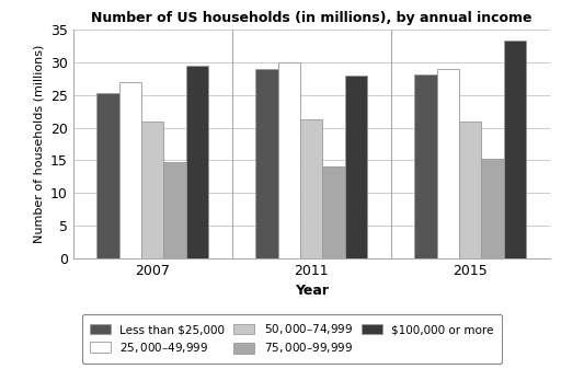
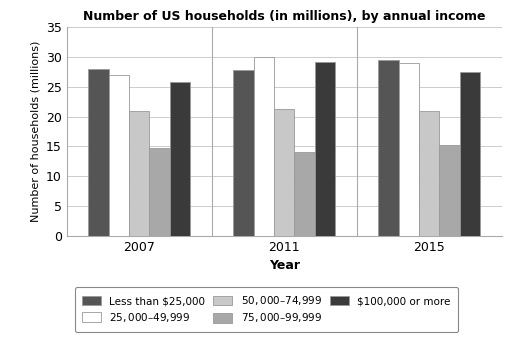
Less than $25,000/2007: 25.3 -> 28.0
$100,000 or more/2007: 29.5 -> 25.8
Less than $25,000/2011: 29.0 -> 27.8
$100,000 or more/2011: 28.0 -> 29.2
Less than $25,000/2015: 28.1 -> 29.4
$100,000 or more/2015: 33.4 -> 27.4
